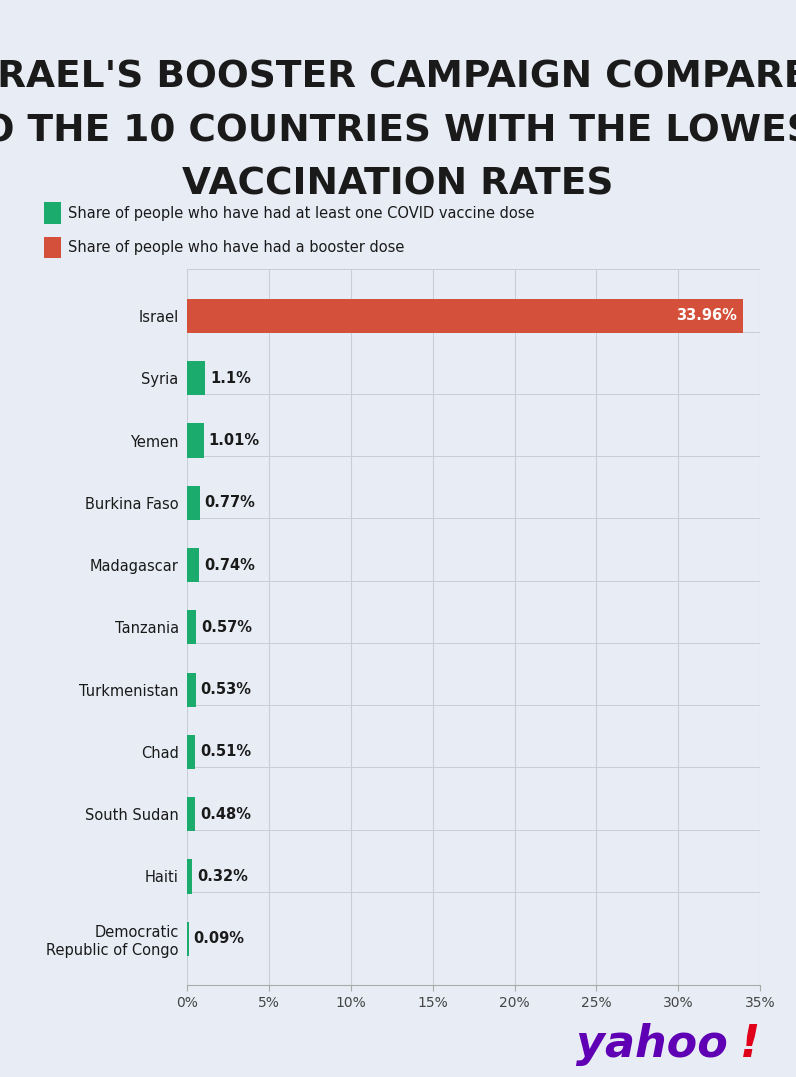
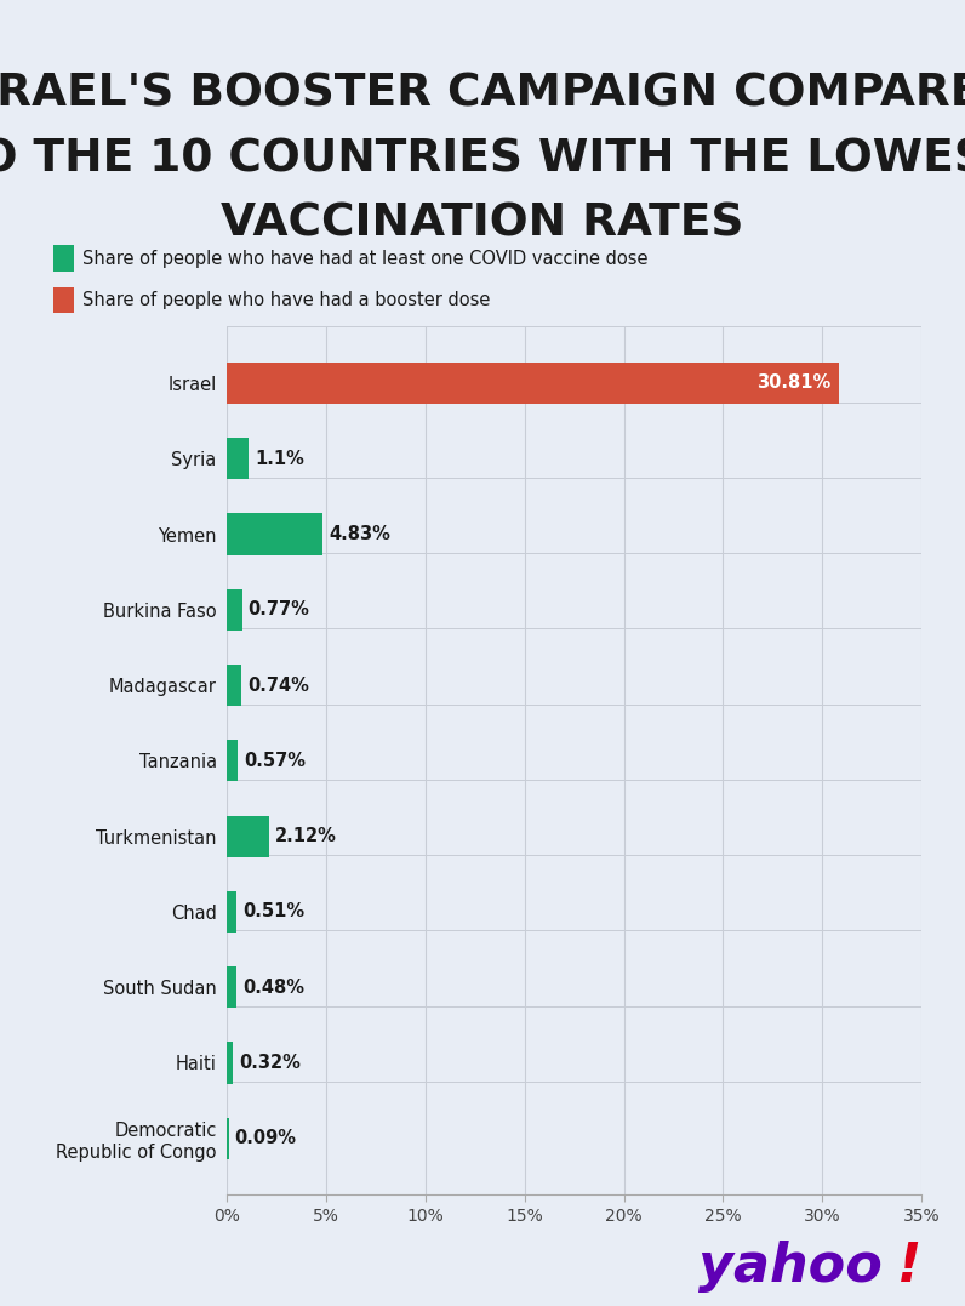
Israel: 33.96% -> 30.81%
Yemen: 1.01% -> 4.83%
Turkmenistan: 0.53% -> 2.12%
